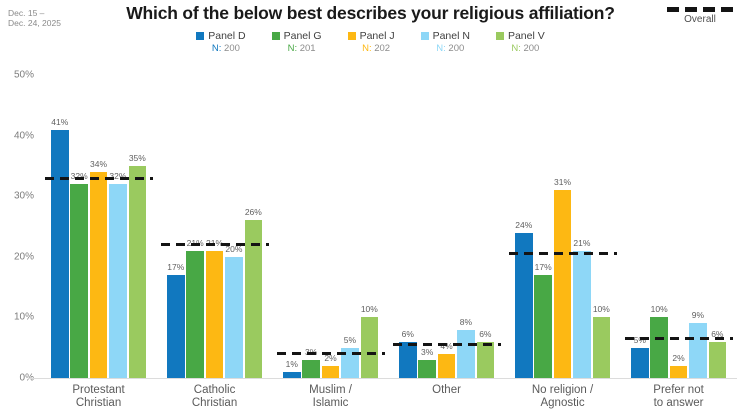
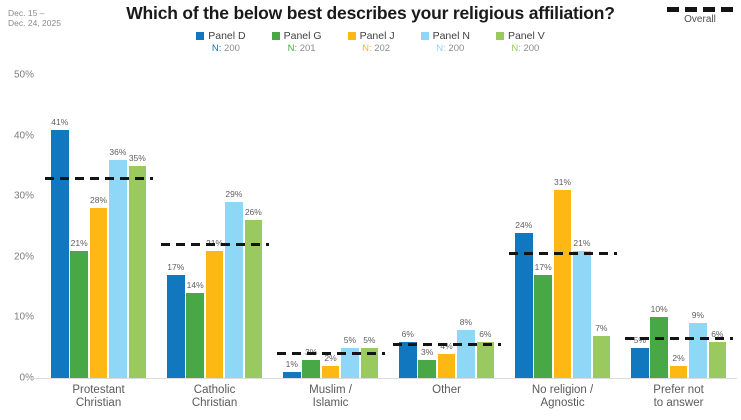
Panel G/Protestant Christian: 32% -> 21%
Panel J/Protestant Christian: 34% -> 28%
Panel N/Protestant Christian: 32% -> 36%
Panel G/Catholic Christian: 21% -> 14%
Panel N/Catholic Christian: 20% -> 29%
Panel V/Muslim / Islamic: 10% -> 5%
Panel V/No religion / Agnostic: 10% -> 7%
